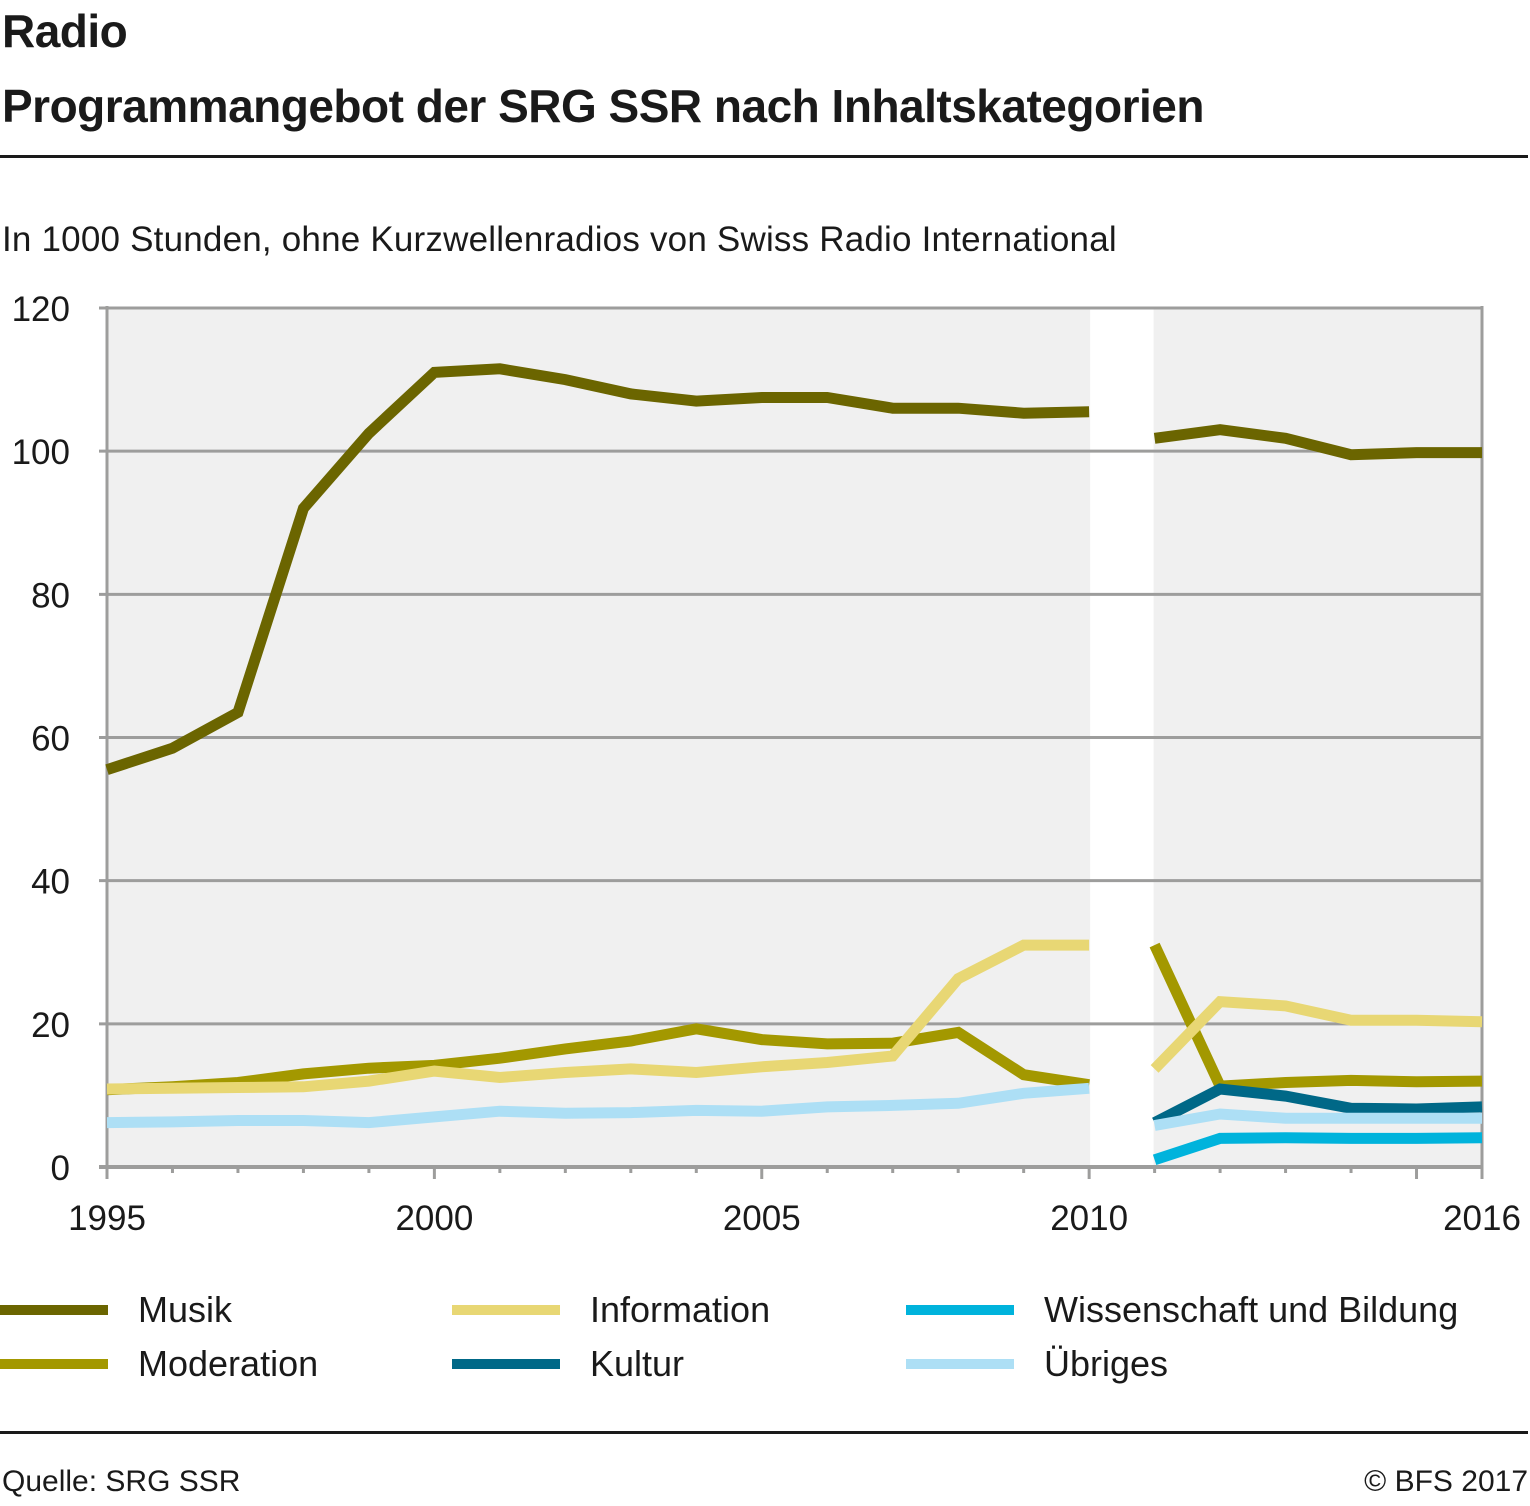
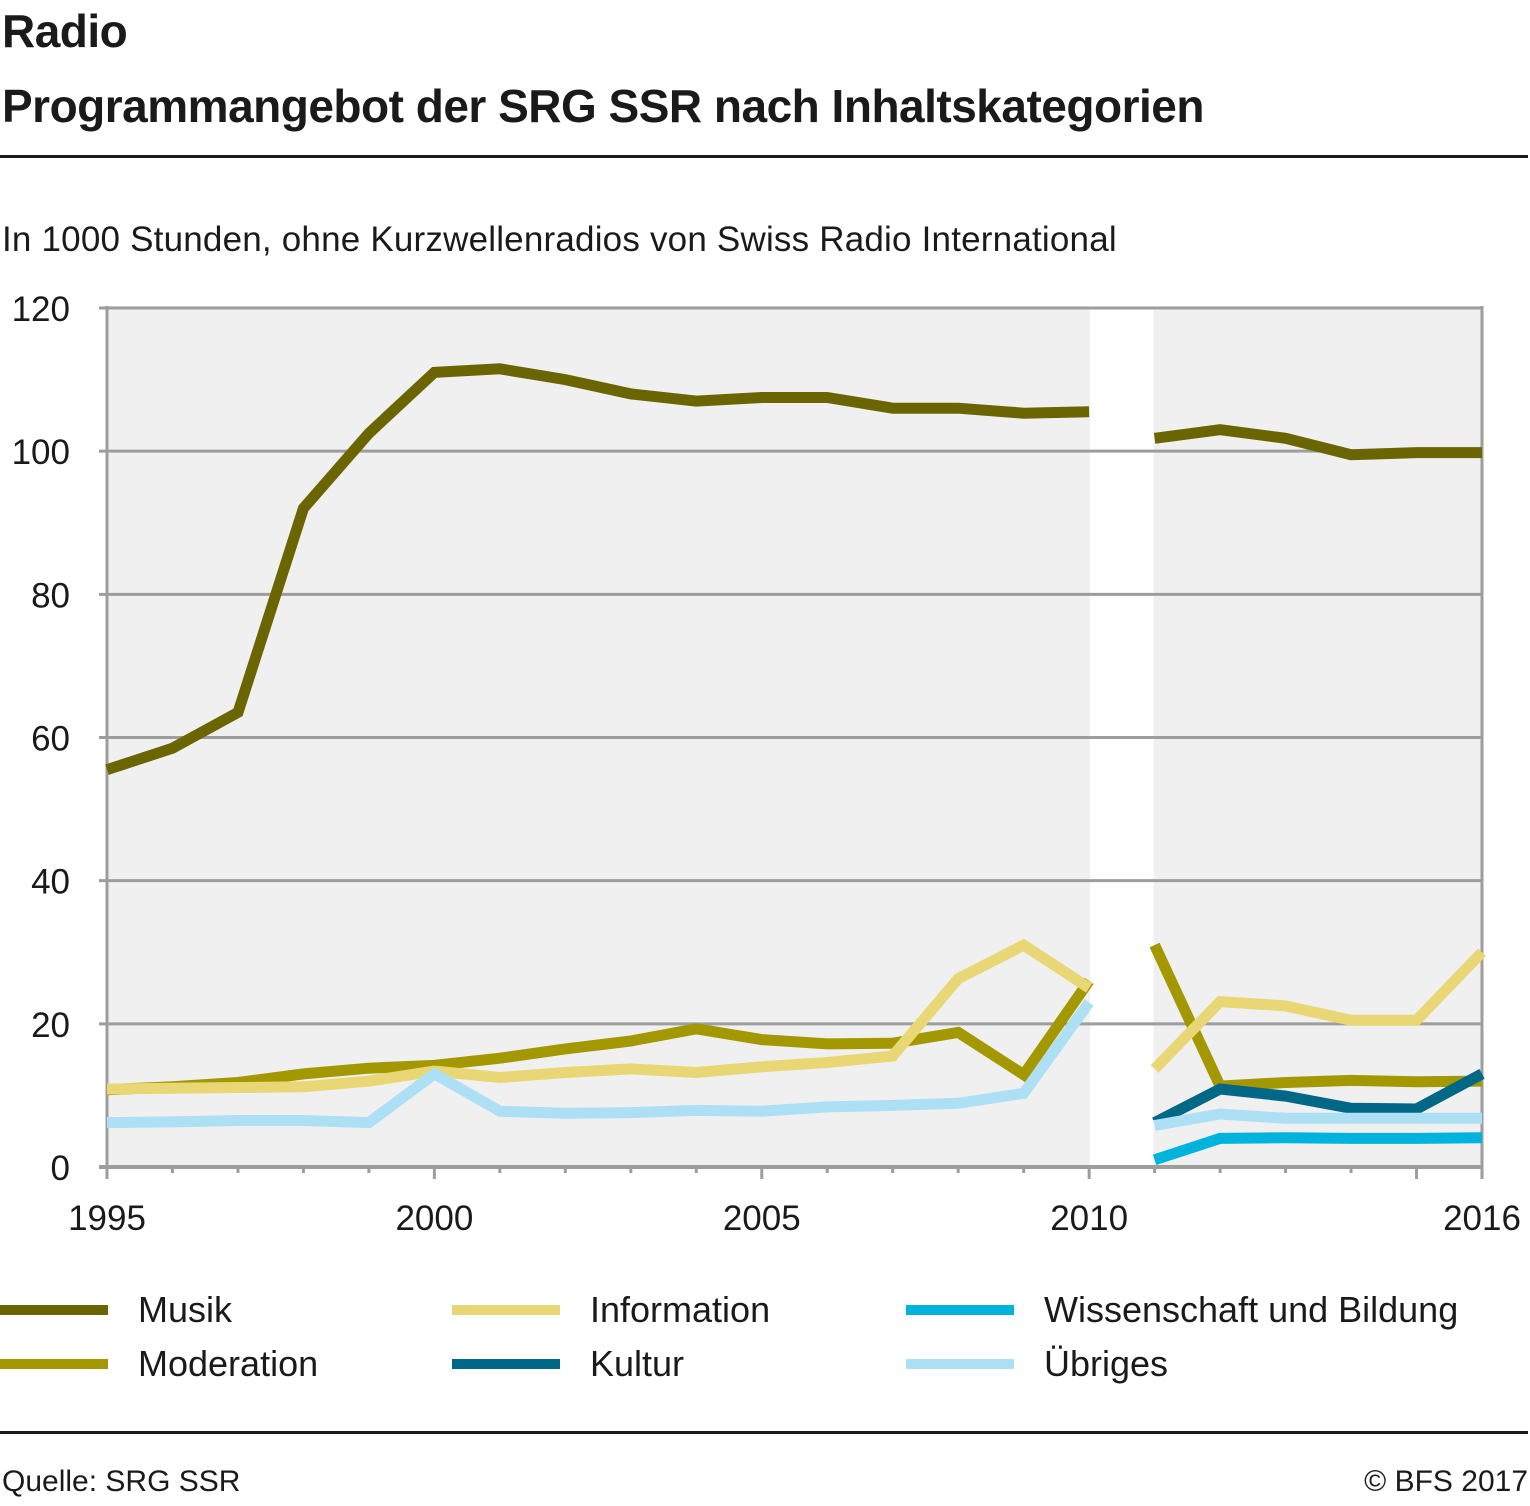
Übriges/2000: 7 -> 13
Moderation/2010: 12 -> 26
Information/2010: 31 -> 25
Übriges/2010: 11 -> 23
Information/2016: 20 -> 30
Kultur/2016: 8 -> 13
